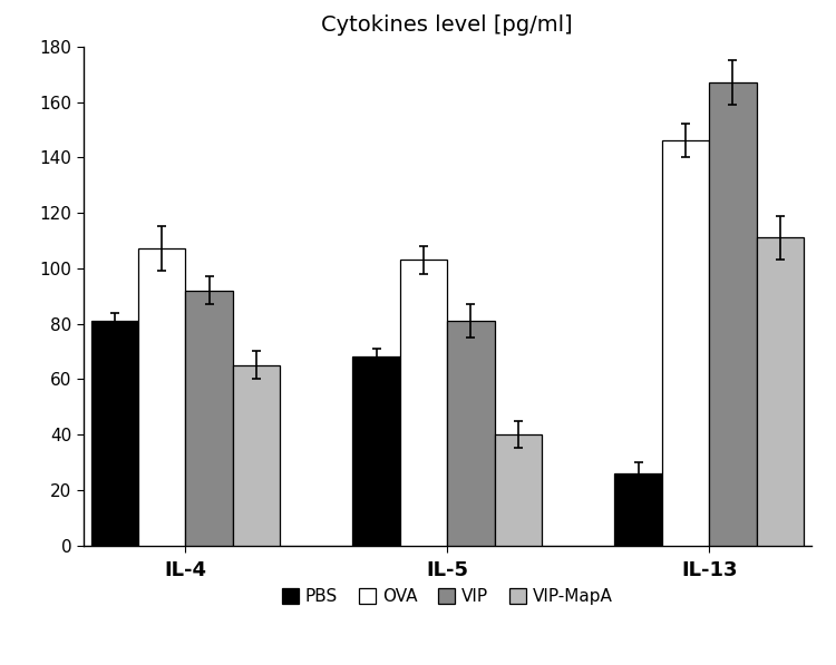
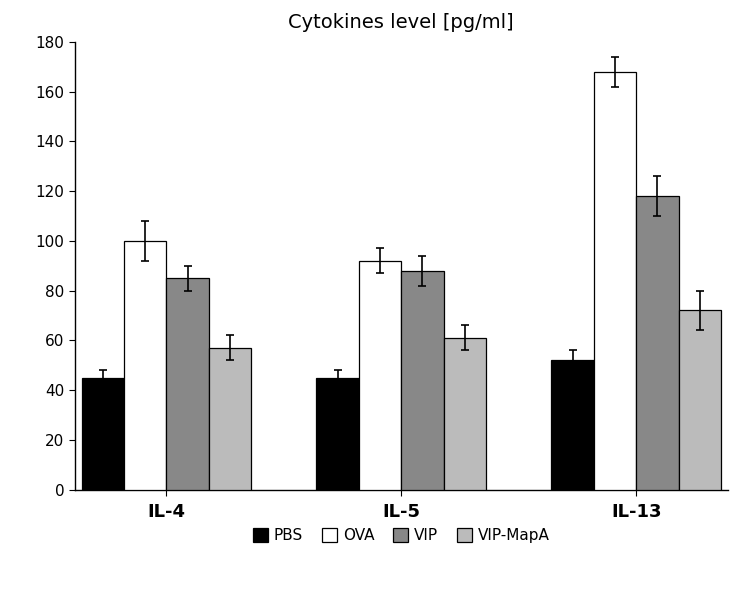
PBS/IL-4: 81 -> 45
OVA/IL-4: 107 -> 100
VIP/IL-4: 92 -> 85
VIP-MapA/IL-4: 65 -> 57
PBS/IL-5: 68 -> 45
OVA/IL-5: 103 -> 92
VIP/IL-5: 81 -> 88
VIP-MapA/IL-5: 40 -> 61
PBS/IL-13: 26 -> 52
OVA/IL-13: 146 -> 168
VIP/IL-13: 167 -> 118
VIP-MapA/IL-13: 111 -> 72
